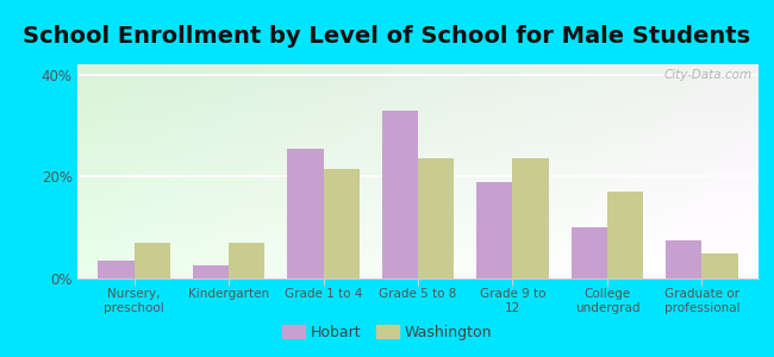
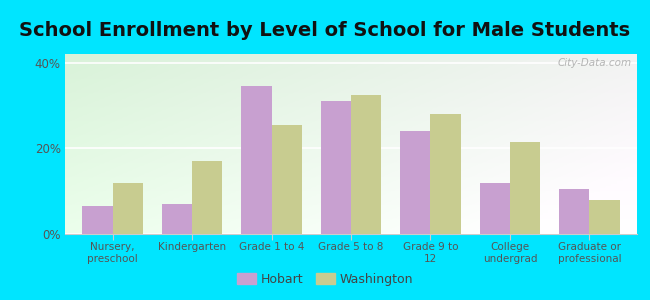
Hobart/Nursery, preschool: 3.5% -> 6.5%
Washington/Nursery, preschool: 7.0% -> 12.0%
Hobart/Kindergarten: 2.5% -> 7.0%
Washington/Kindergarten: 7.0% -> 17.0%
Hobart/Grade 1 to 4: 25.5% -> 34.5%
Washington/Grade 1 to 4: 21.5% -> 25.5%
Hobart/Grade 5 to 8: 33.0% -> 31.0%
Washington/Grade 5 to 8: 23.5% -> 32.5%
Hobart/Grade 9 to 12: 19.0% -> 24.0%
Washington/Grade 9 to 12: 23.5% -> 28.0%
Hobart/College undergrad: 10.0% -> 12.0%
Washington/College undergrad: 17.0% -> 21.5%
Hobart/Graduate or professional: 7.5% -> 10.5%
Washington/Graduate or professional: 5.0% -> 8.0%
